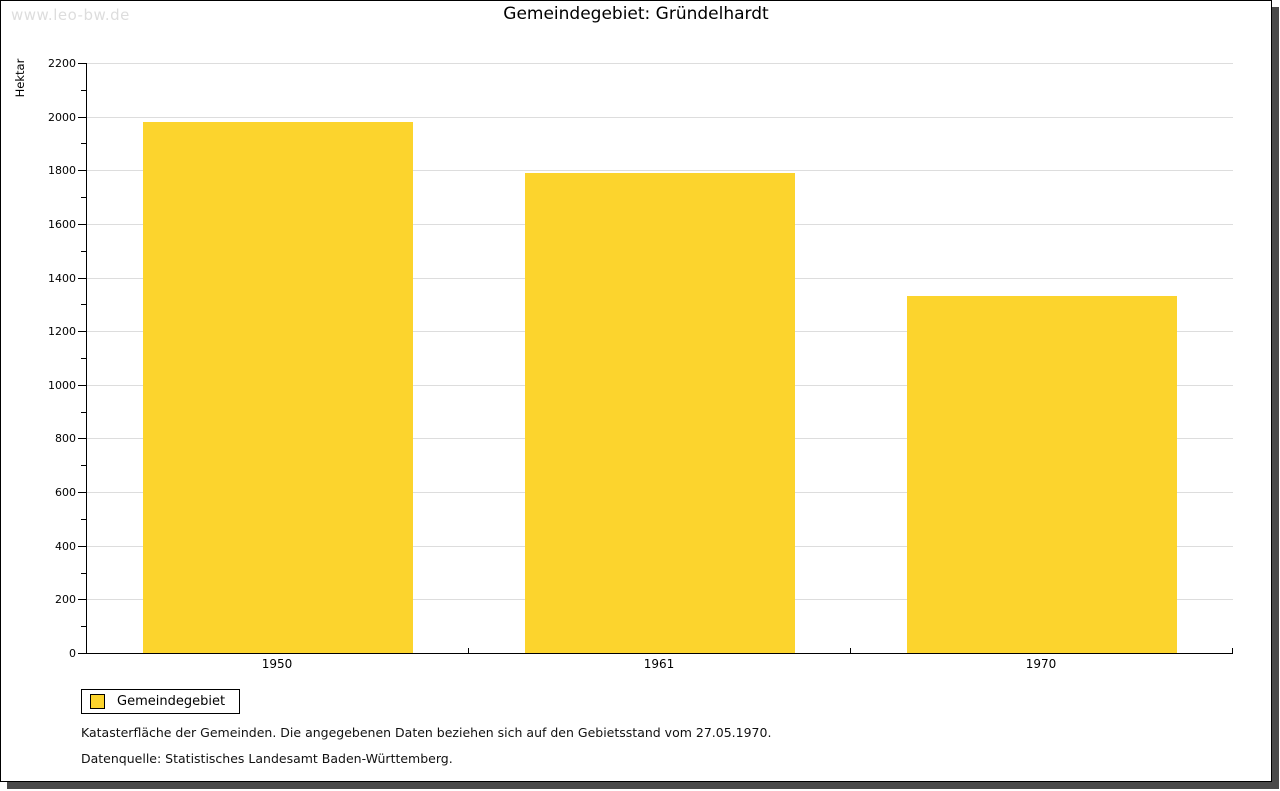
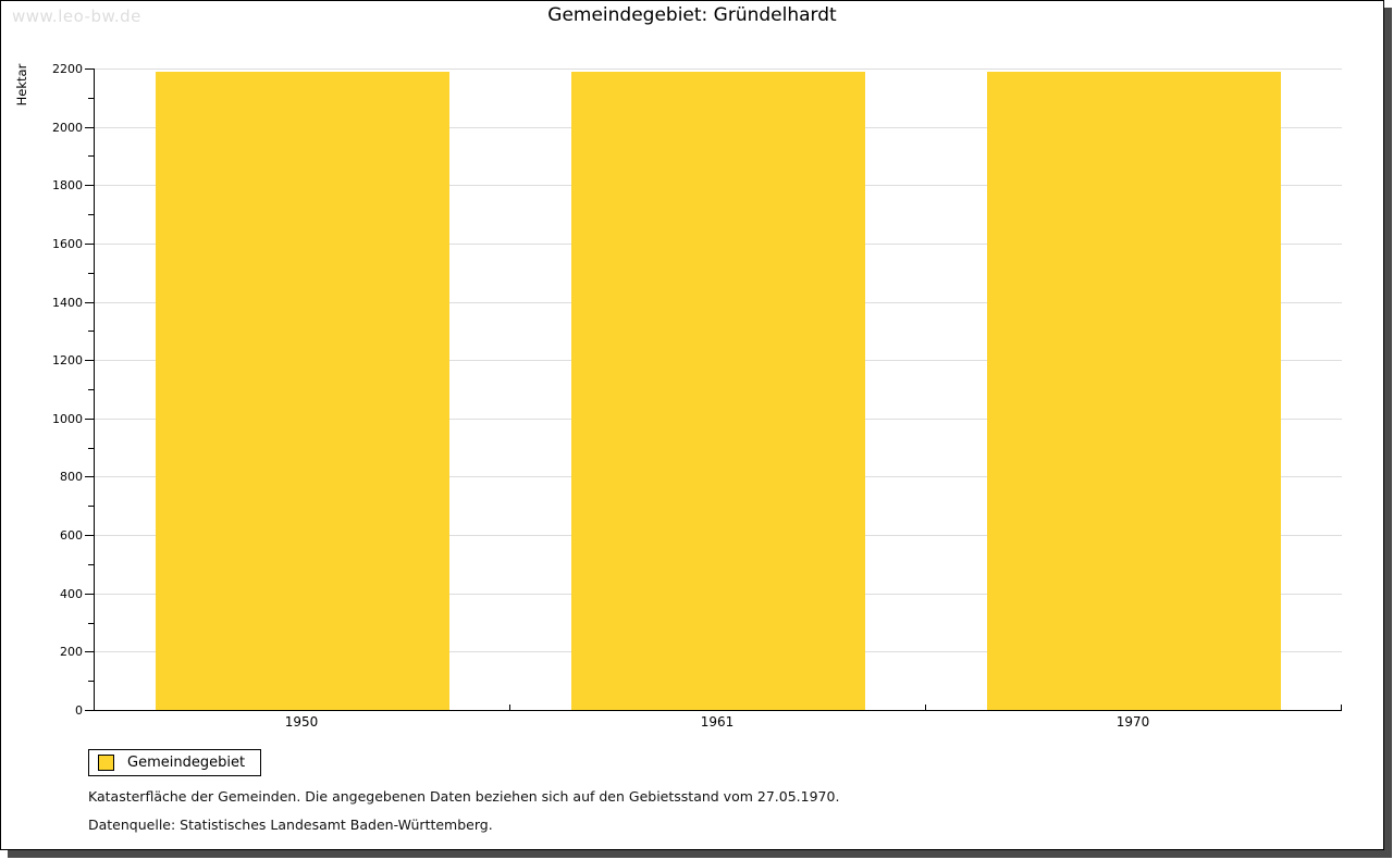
1950: 1980 -> 2190
1961: 1790 -> 2190
1970: 1330 -> 2190
